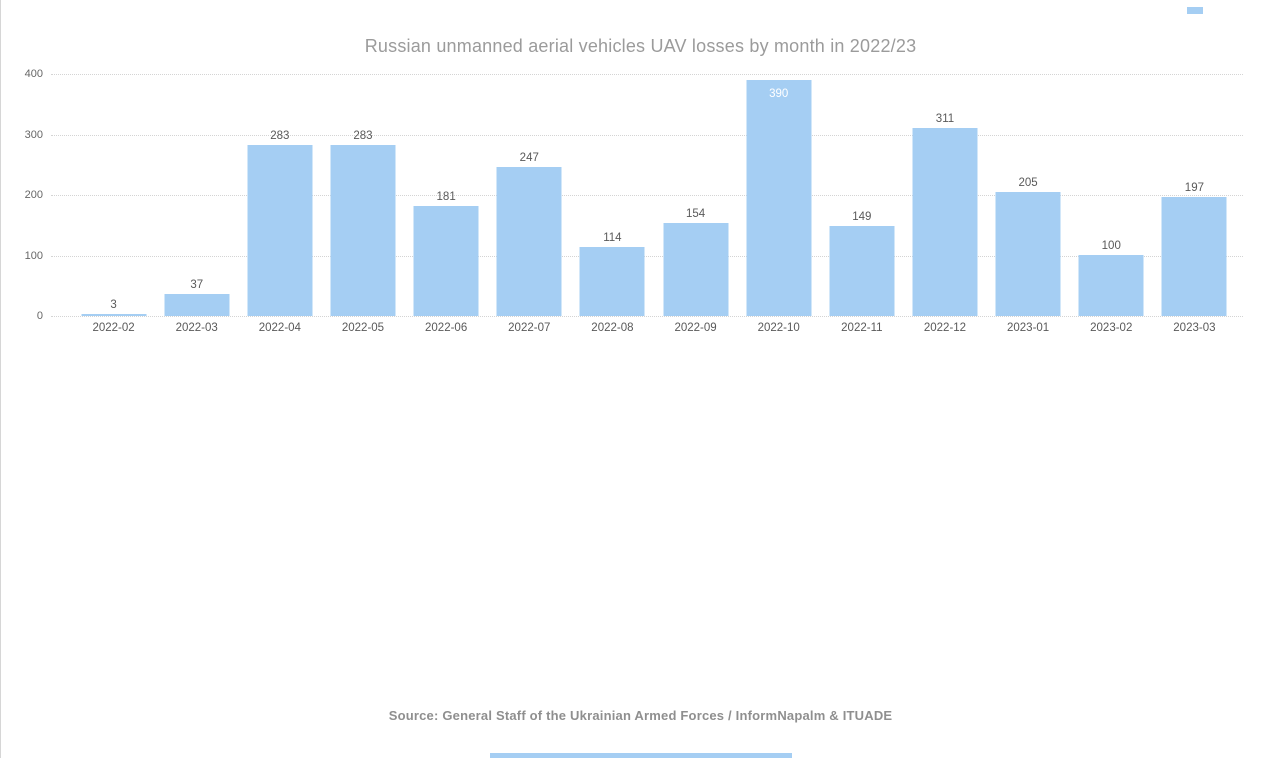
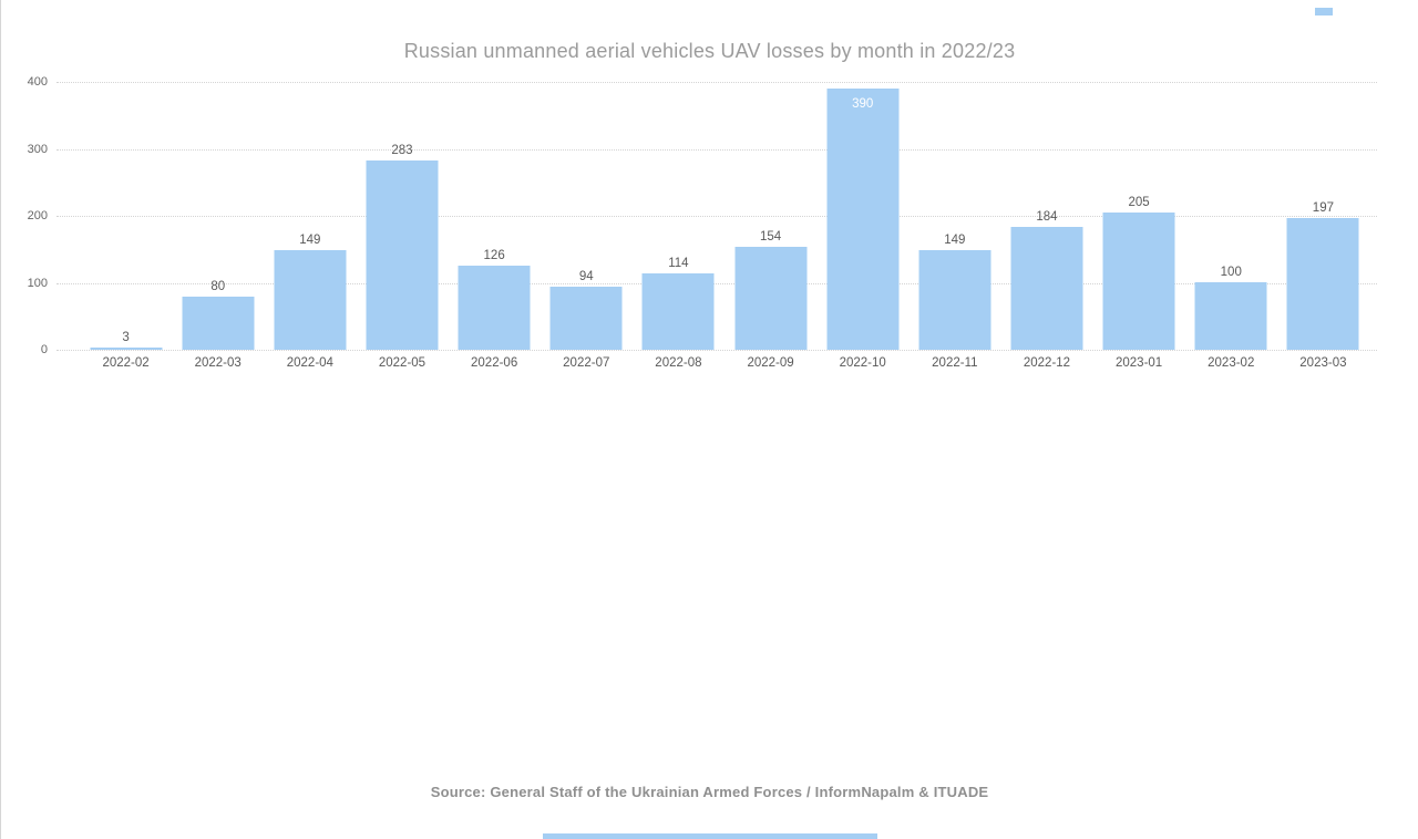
2022-03: 37 -> 80
2022-04: 283 -> 149
2022-06: 181 -> 126
2022-07: 247 -> 94
2022-12: 311 -> 184
